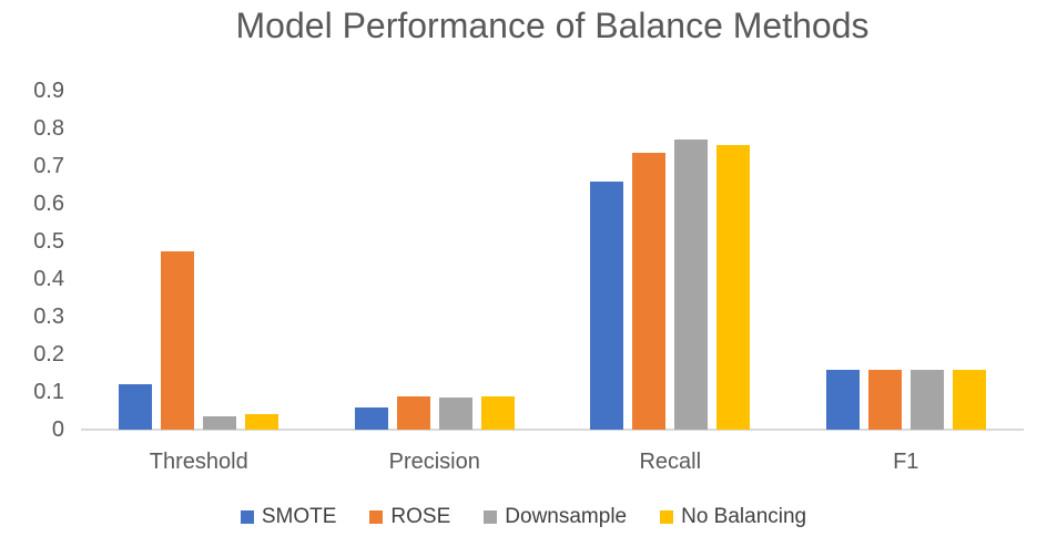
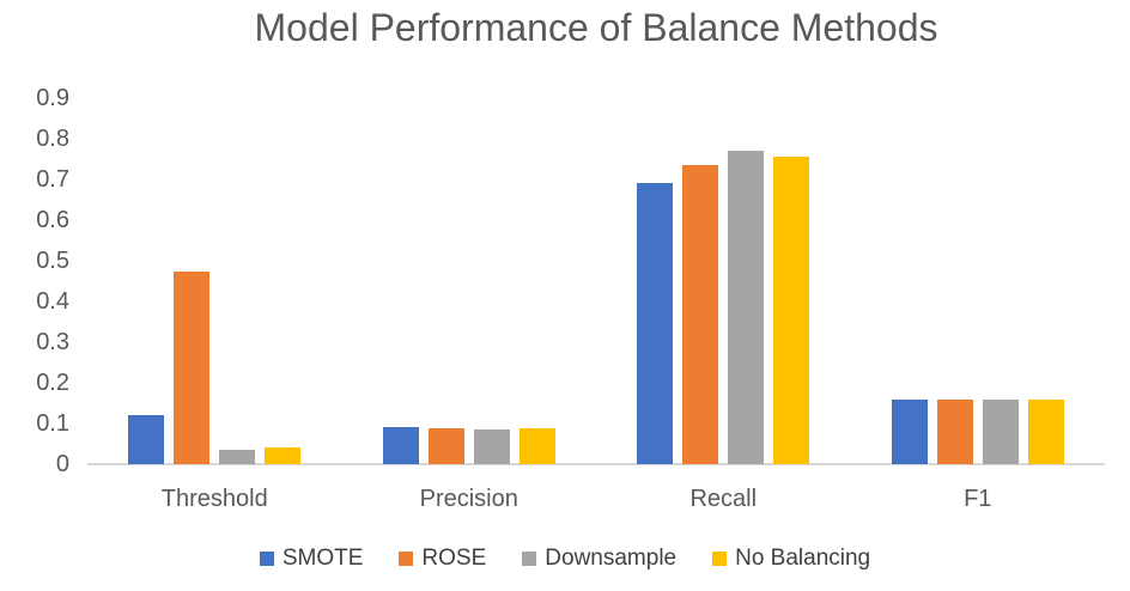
SMOTE/Precision: 0.06 -> 0.09
SMOTE/Recall: 0.66 -> 0.69
